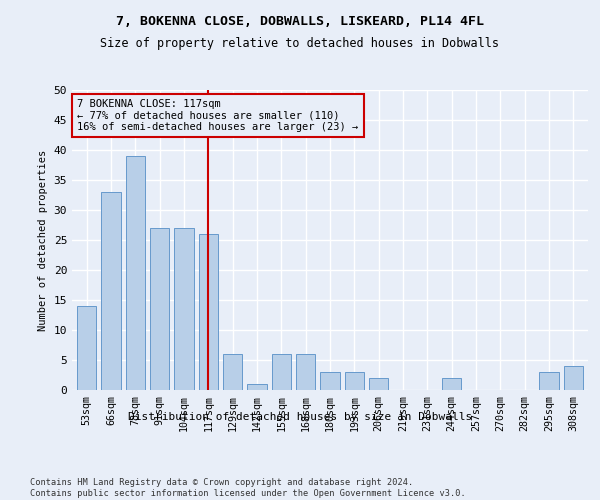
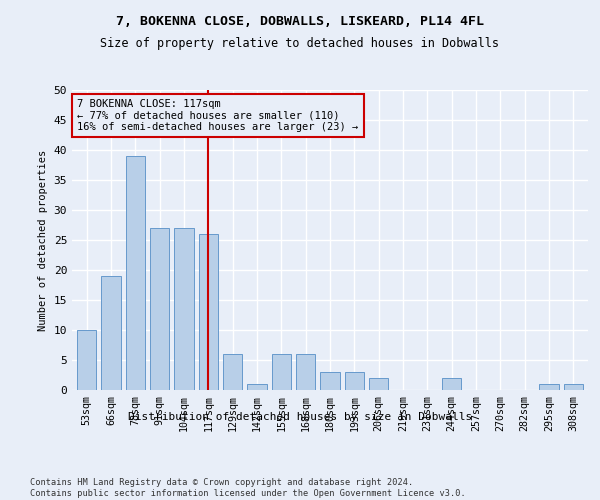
53sqm: 14 -> 10
66sqm: 33 -> 19
295sqm: 3 -> 1
308sqm: 4 -> 1
